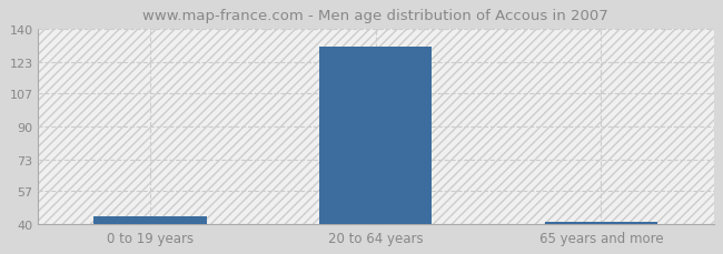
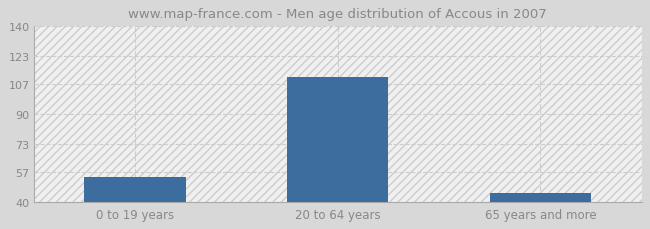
0 to 19 years: 44 -> 54
20 to 64 years: 131 -> 111
65 years and more: 41 -> 45
